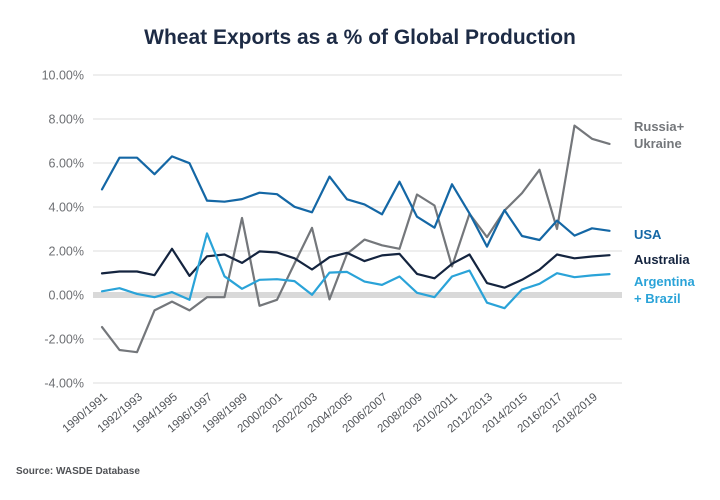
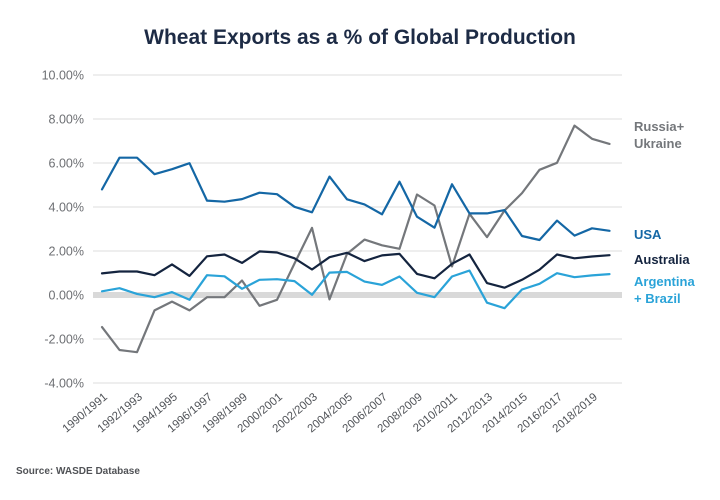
USA/1994/1995: 6.3% -> 5.7%
Australia/1994/1995: 2.1% -> 1.4%
Argentina + Brazil/1996/1997: 2.8% -> 0.9%
Russia+ Ukraine/1998/1999: 3.5% -> 0.7%
USA/2012/2013: 2.2% -> 3.7%
Russia+ Ukraine/2016/2017: 3.0% -> 6.0%
